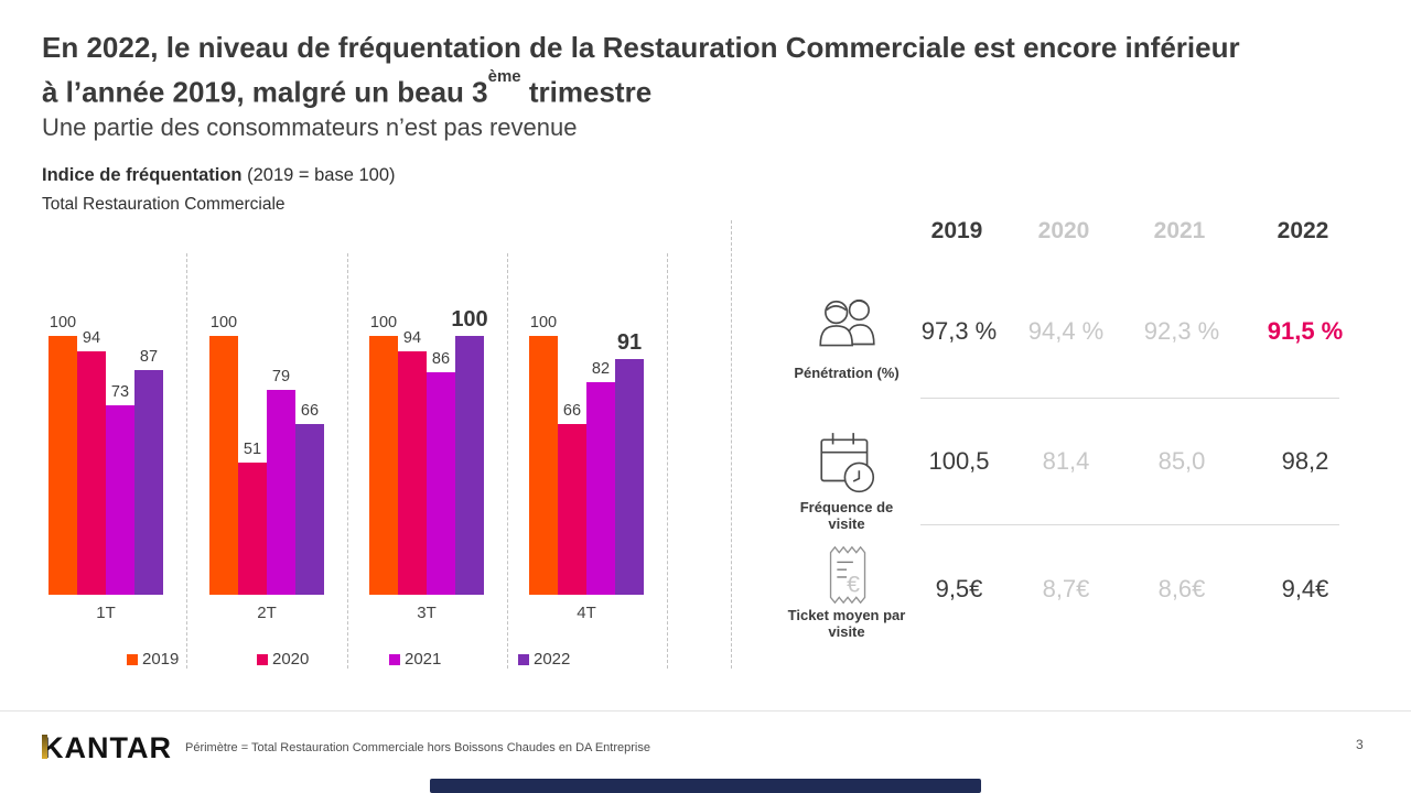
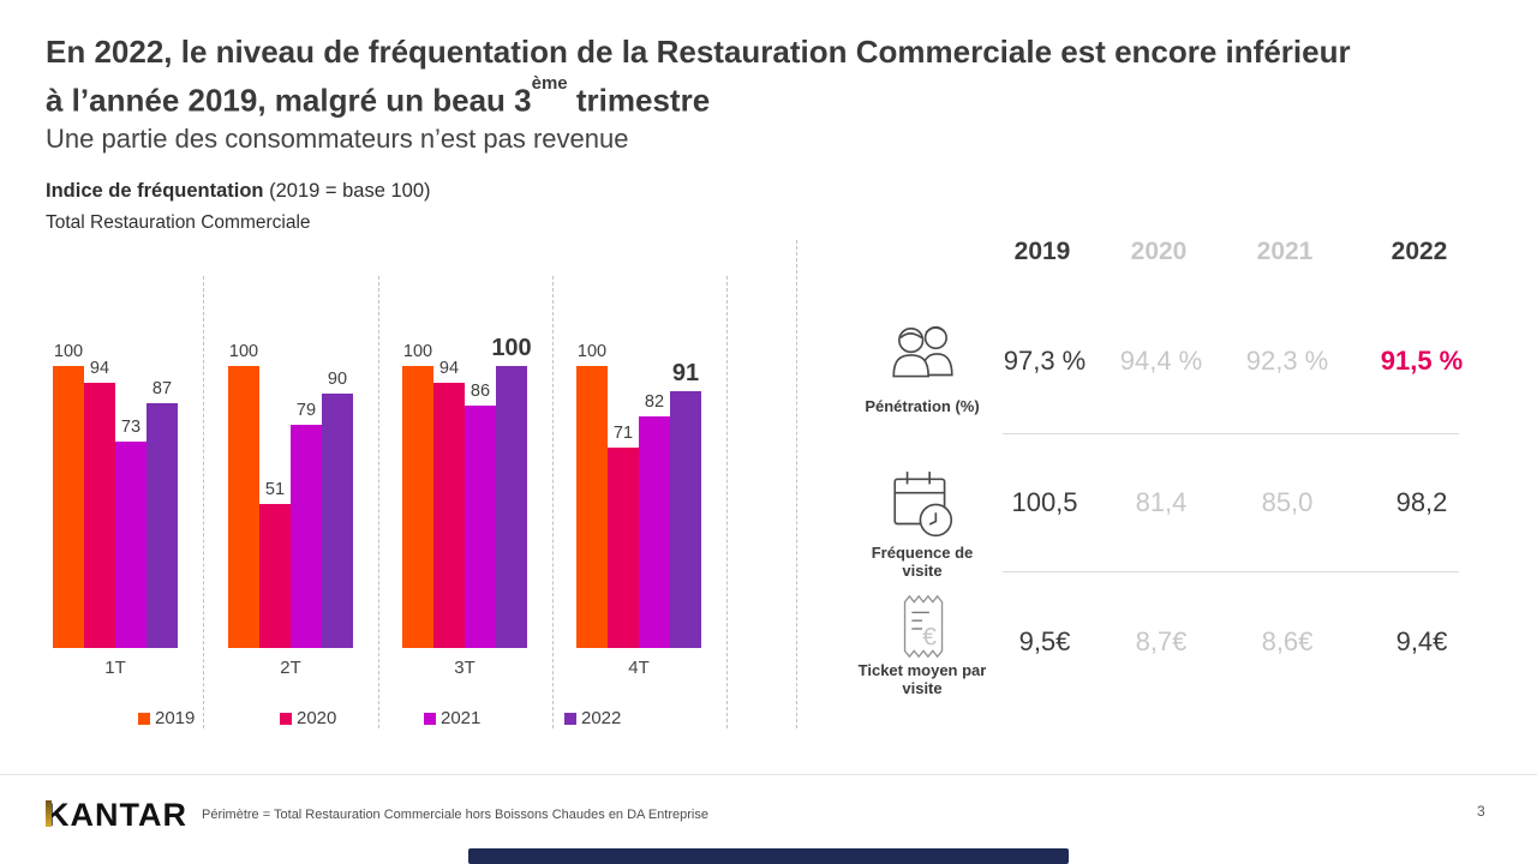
2022/2T: 66 -> 90
2020/4T: 66 -> 71
